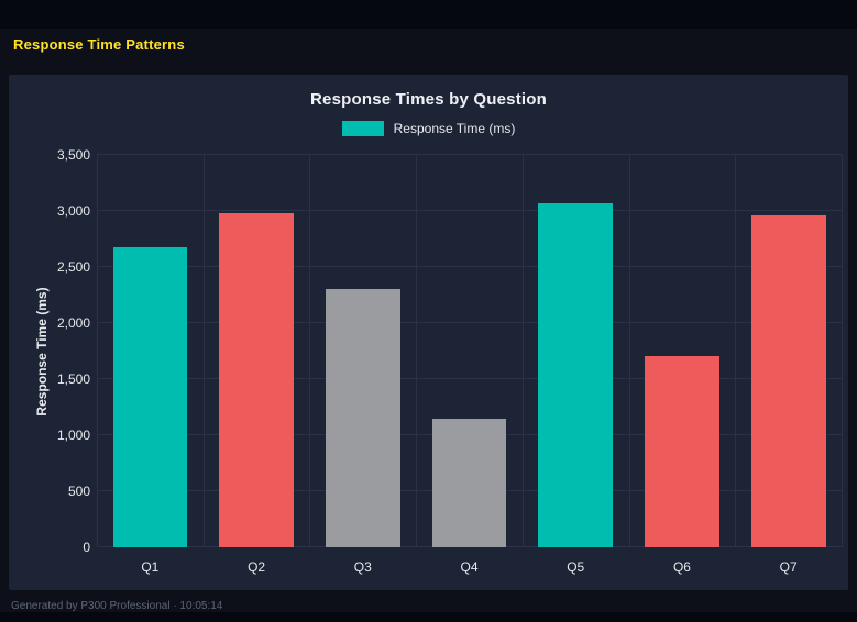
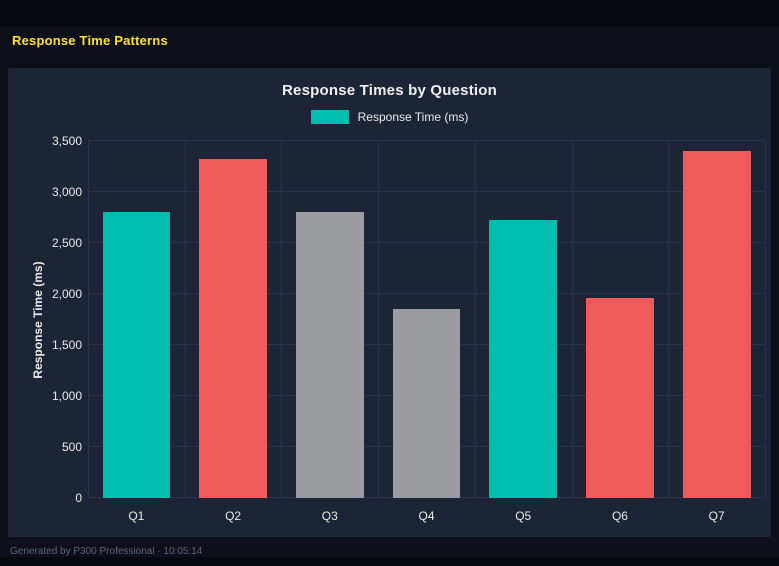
Q1: 2680 -> 2800
Q2: 2980 -> 3320
Q3: 2300 -> 2800
Q4: 1150 -> 1850
Q5: 3070 -> 2730
Q6: 1710 -> 1960
Q7: 2960 -> 3400
